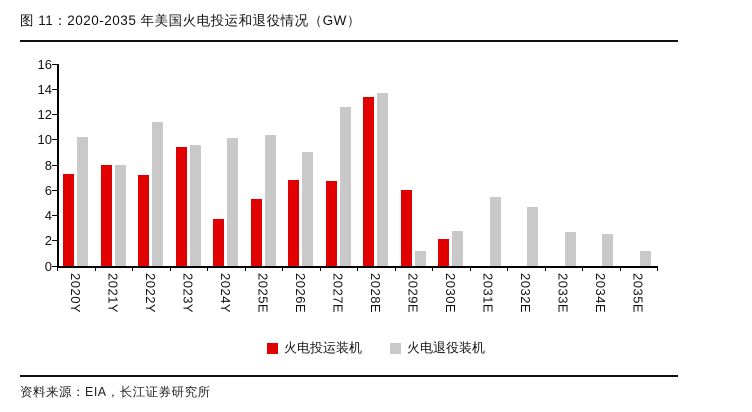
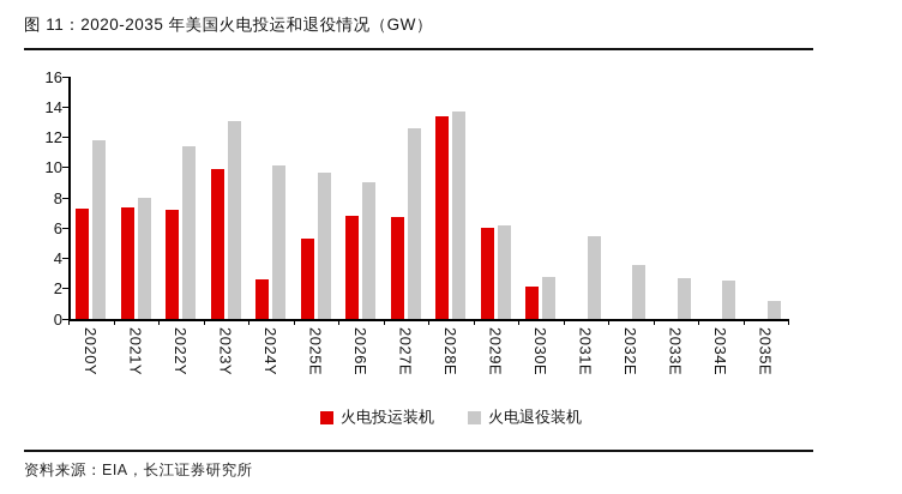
火电退役装机/2020Y: 10.2 -> 11.8
火电投运装机/2021Y: 8.0 -> 7.4
火电投运装机/2023Y: 9.4 -> 9.9
火电退役装机/2023Y: 9.6 -> 13.1
火电投运装机/2024Y: 3.7 -> 2.6
火电退役装机/2025E: 10.4 -> 9.7
火电退役装机/2029E: 1.2 -> 6.2
火电退役装机/2032E: 4.7 -> 3.6
